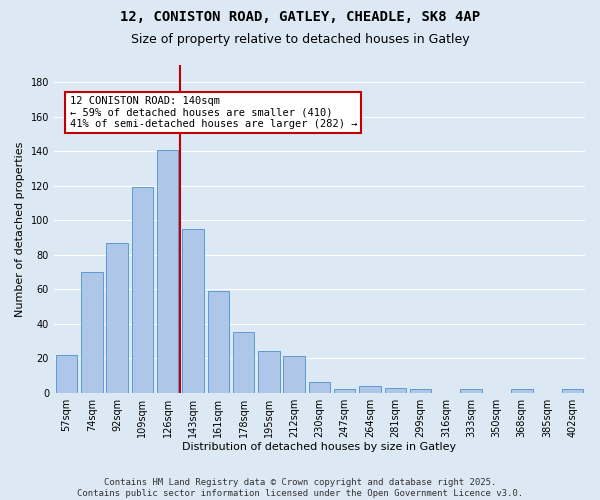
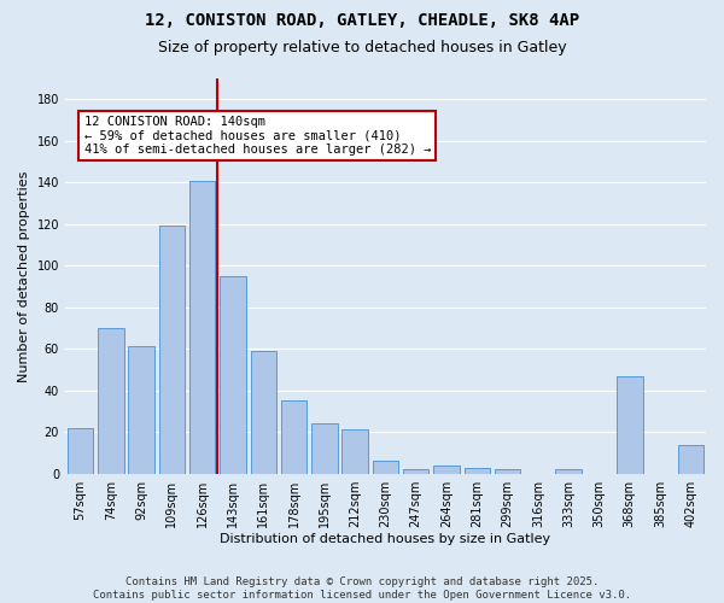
92sqm: 87 -> 61
368sqm: 2 -> 47
402sqm: 2 -> 14
